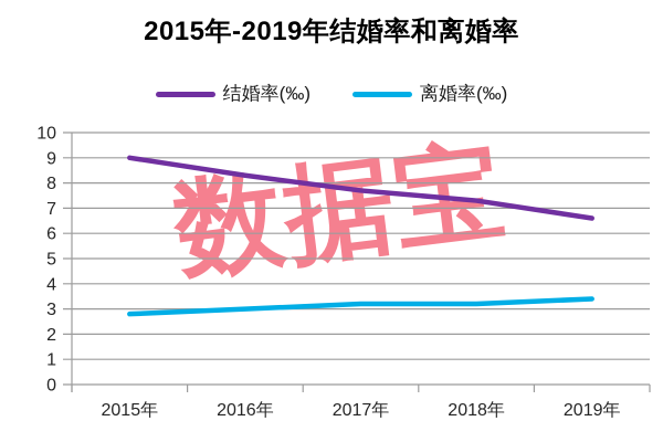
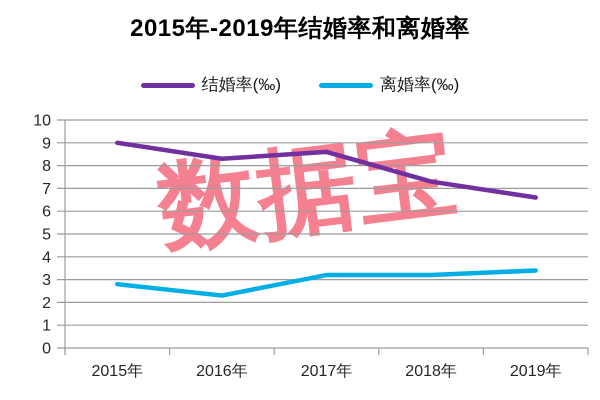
离婚率(‰)/2016年: 3.0 -> 2.3
结婚率(‰)/2017年: 7.7 -> 8.6
